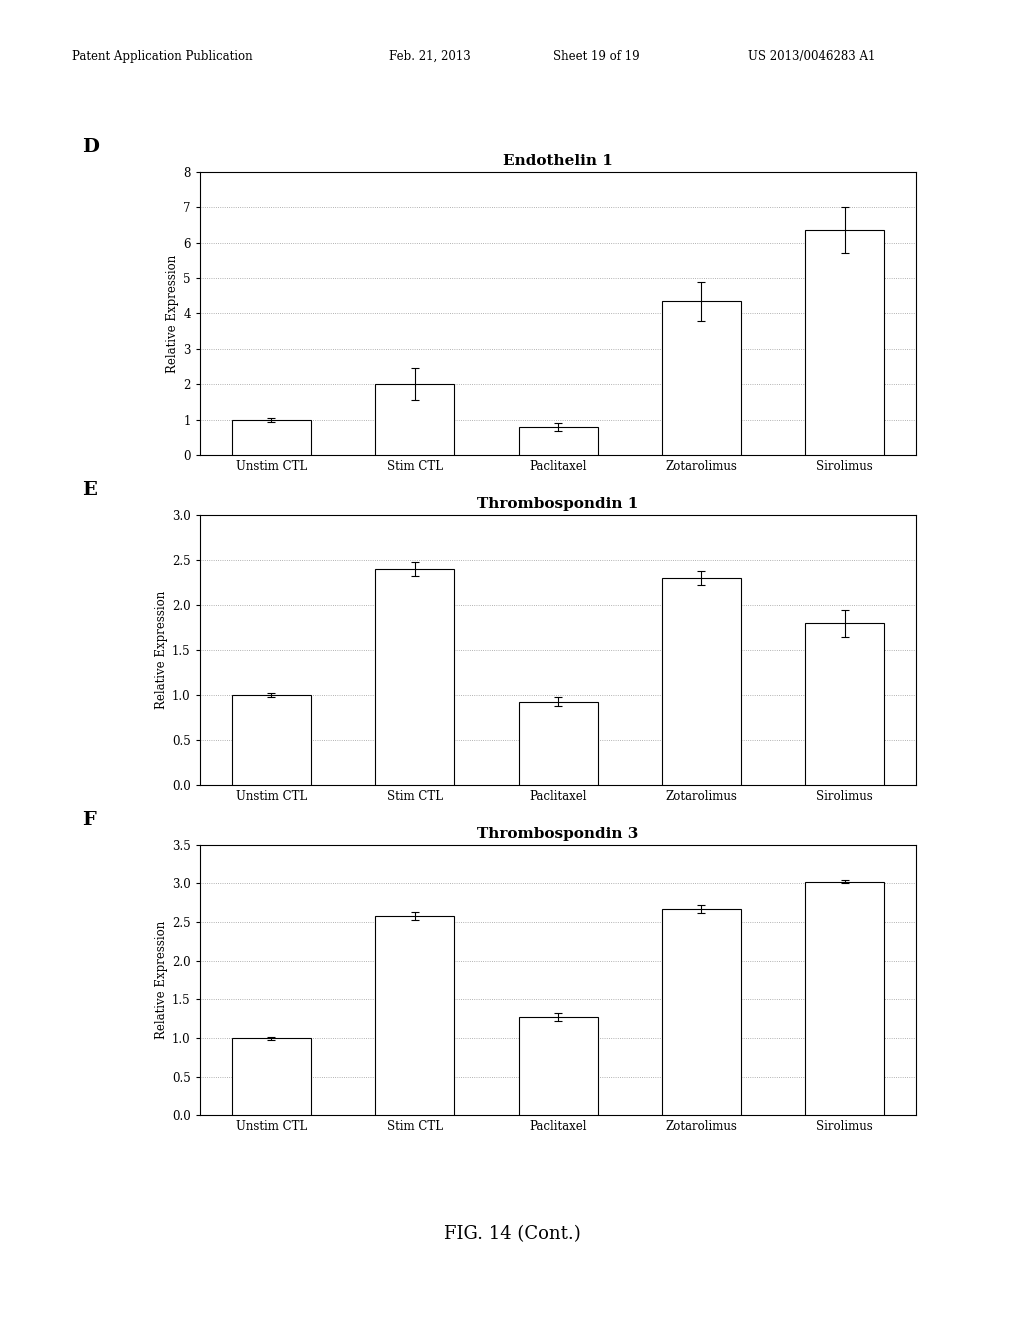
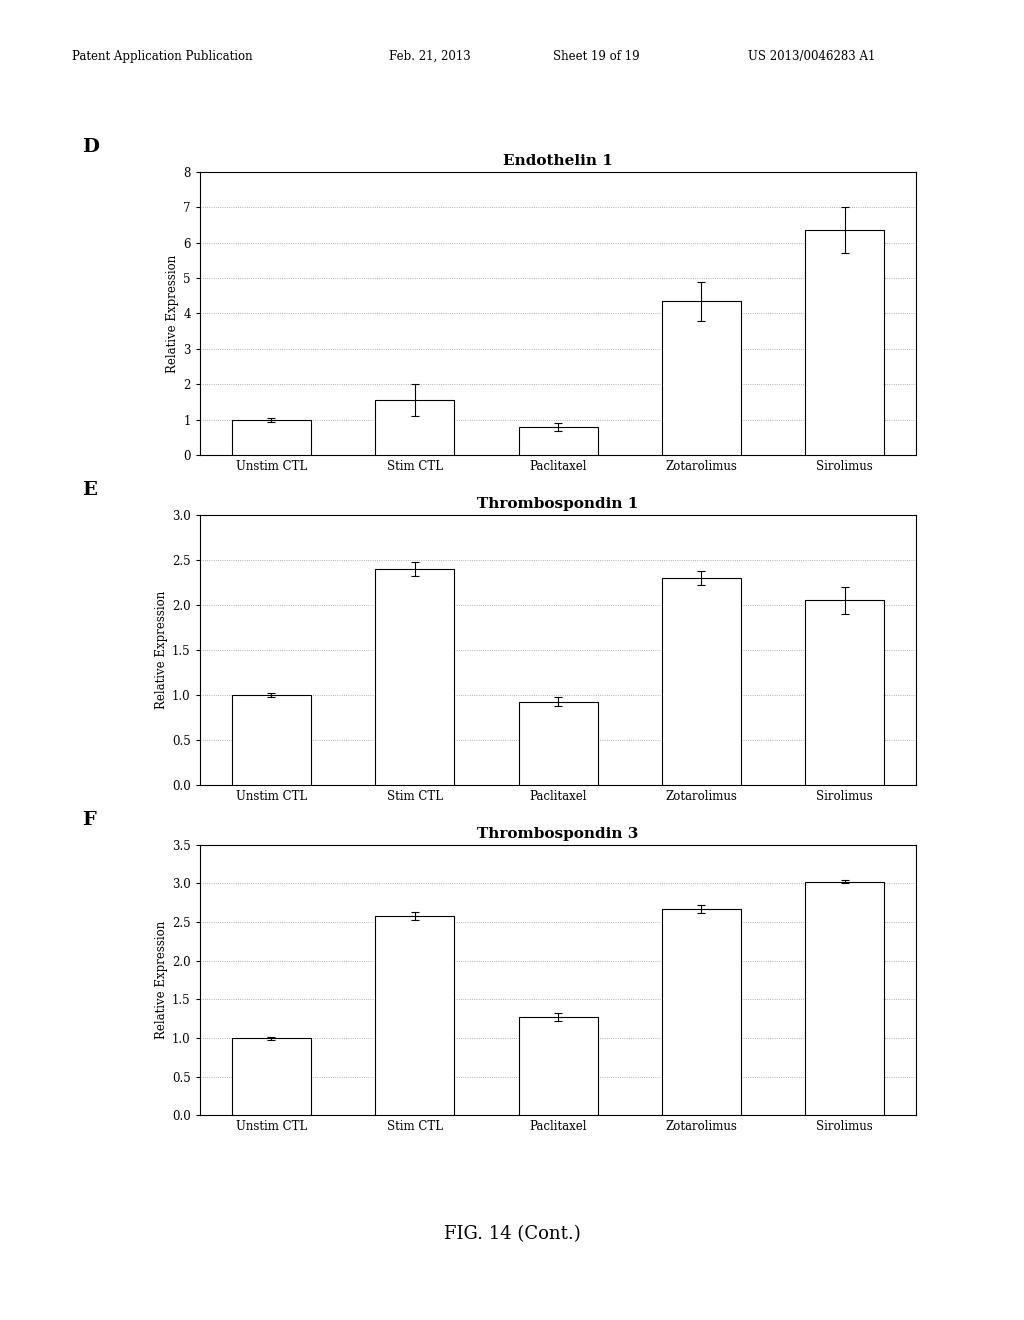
Endothelin 1/Stim CTL: 2.00 -> 1.55
Thrombospondin 1/Sirolimus: 1.80 -> 2.05
